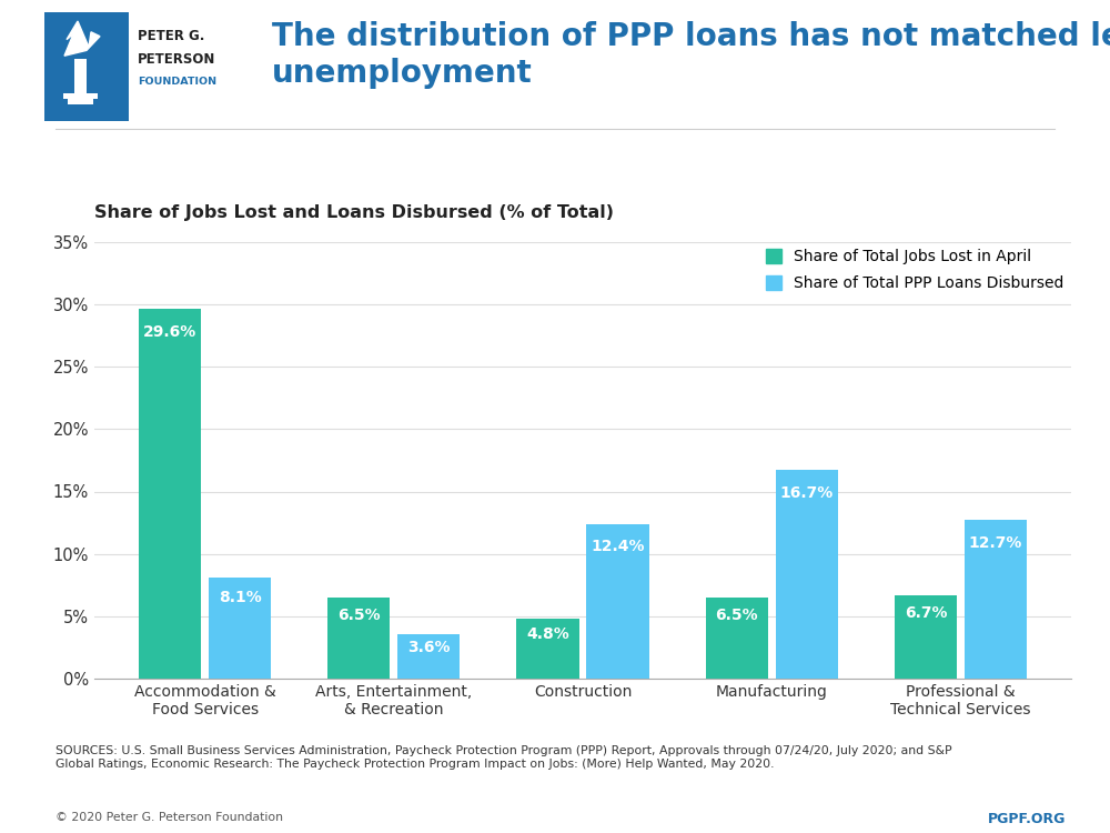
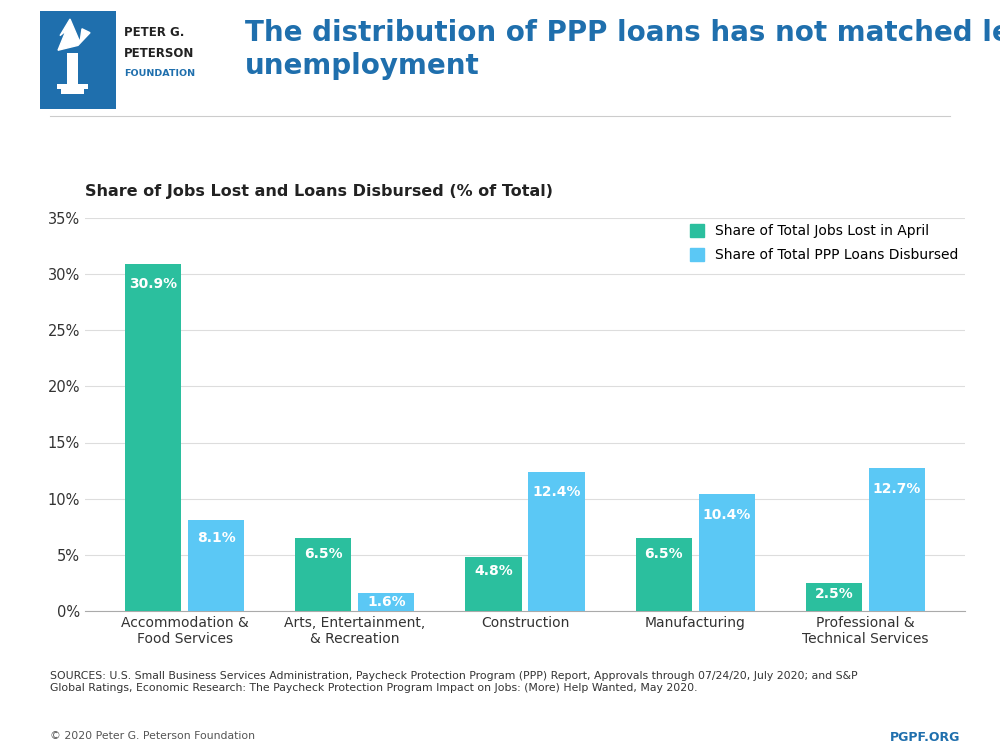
Share of Total Jobs Lost in April/Accommodation & Food Services: 29.6% -> 30.9%
Share of Total PPP Loans Disbursed/Arts, Entertainment, & Recreation: 3.6% -> 1.6%
Share of Total PPP Loans Disbursed/Manufacturing: 16.7% -> 10.4%
Share of Total Jobs Lost in April/Professional & Technical Services: 6.7% -> 2.5%
